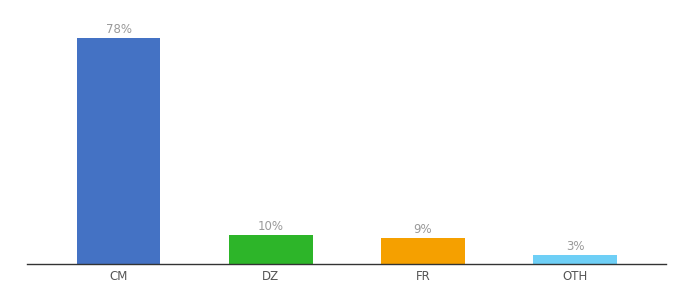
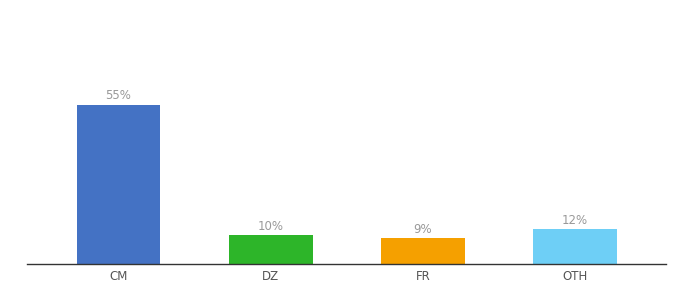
CM: 78% -> 55%
OTH: 3% -> 12%
